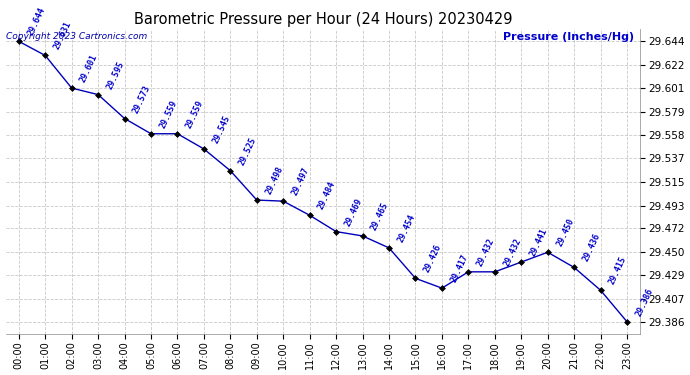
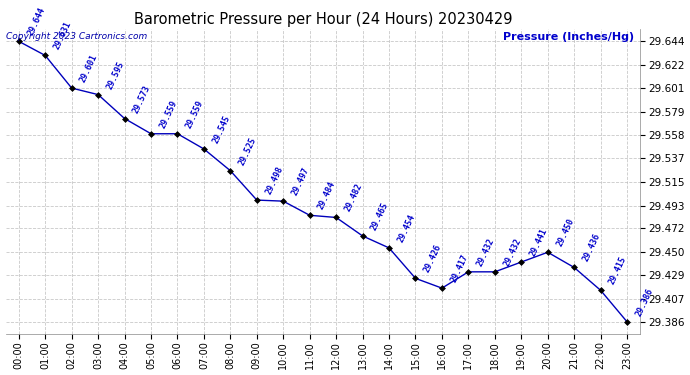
12:00: 29.469 -> 29.482
